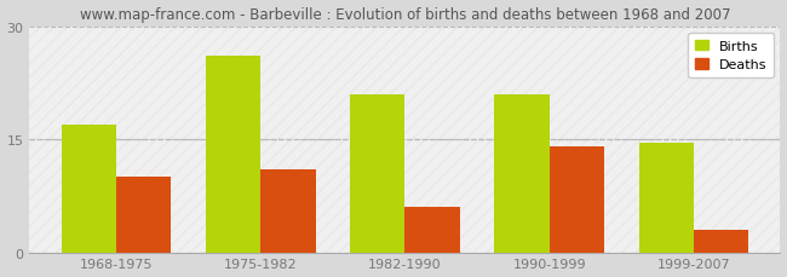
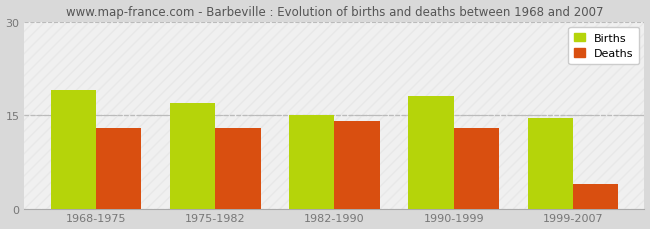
Births/1968-1975: 17.0 -> 19.0
Deaths/1968-1975: 10 -> 13
Births/1975-1982: 26.0 -> 17.0
Deaths/1975-1982: 11 -> 13
Births/1982-1990: 21.0 -> 15.0
Deaths/1982-1990: 6 -> 14
Births/1990-1999: 21.0 -> 18.0
Deaths/1990-1999: 14 -> 13
Deaths/1999-2007: 3 -> 4
